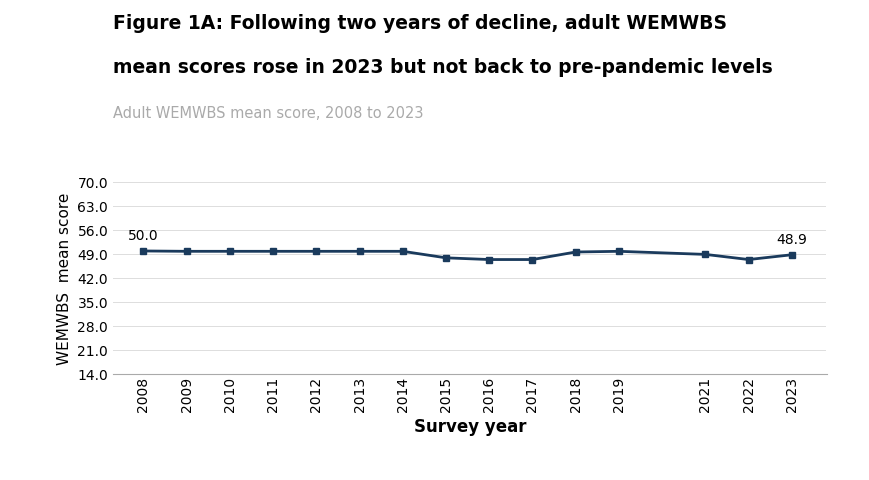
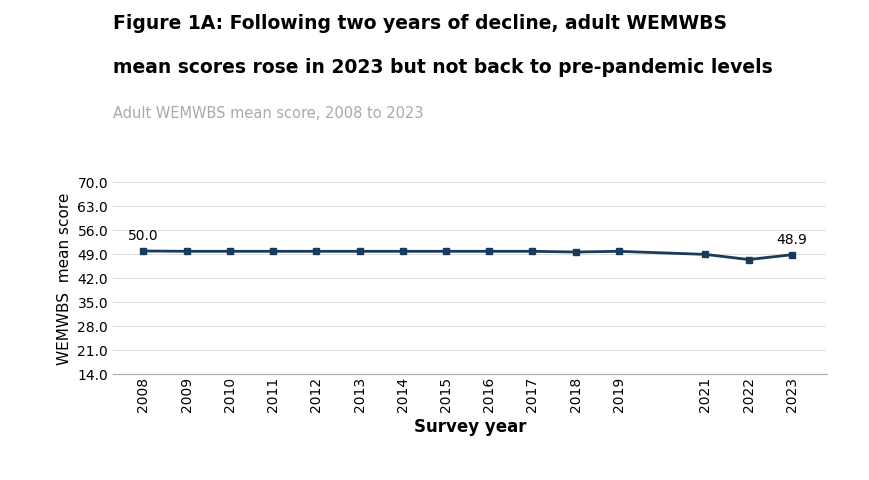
2015: 48.0 -> 49.9
2016: 47.5 -> 49.9
2017: 47.5 -> 49.9
